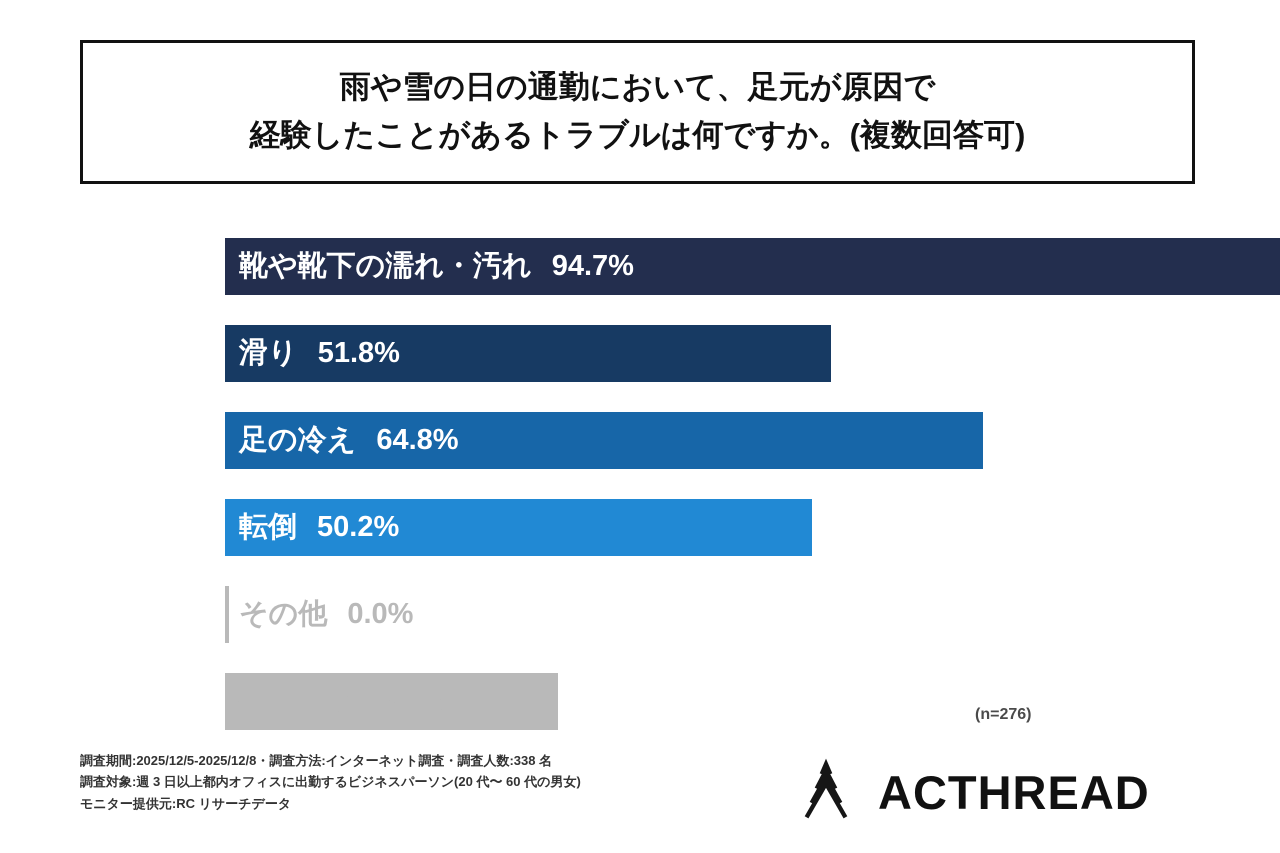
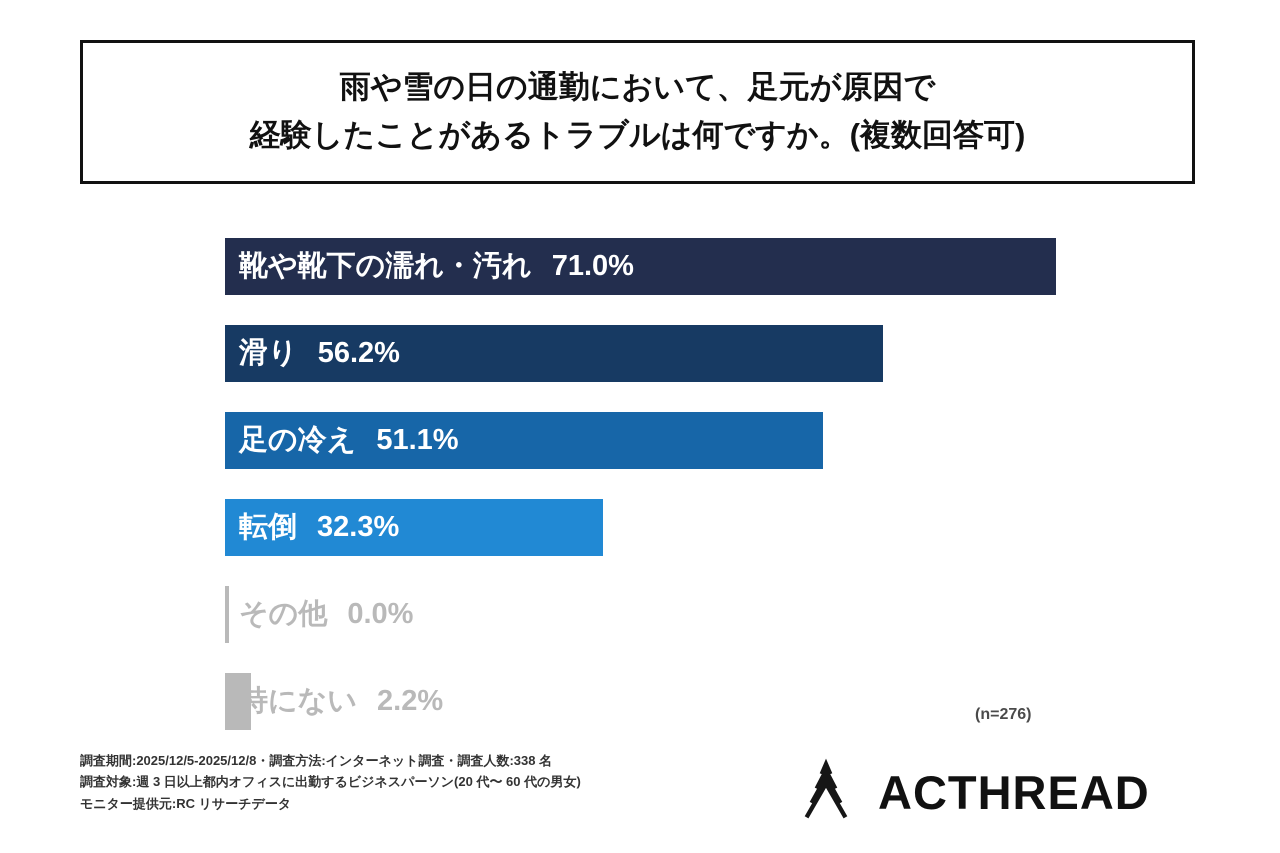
靴や靴下の濡れ・汚れ: 94.7% -> 71.0%
滑り: 51.8% -> 56.2%
足の冷え: 64.8% -> 51.1%
転倒: 50.2% -> 32.3%
特にない: 28.5% -> 2.2%
